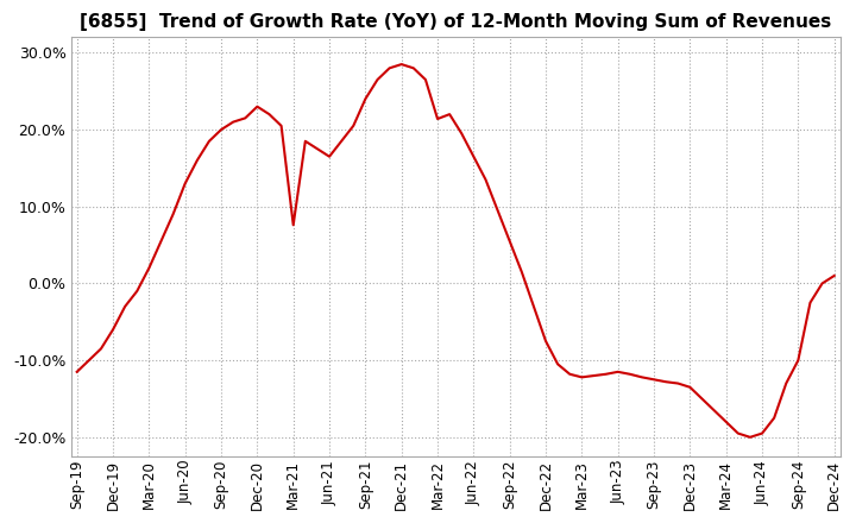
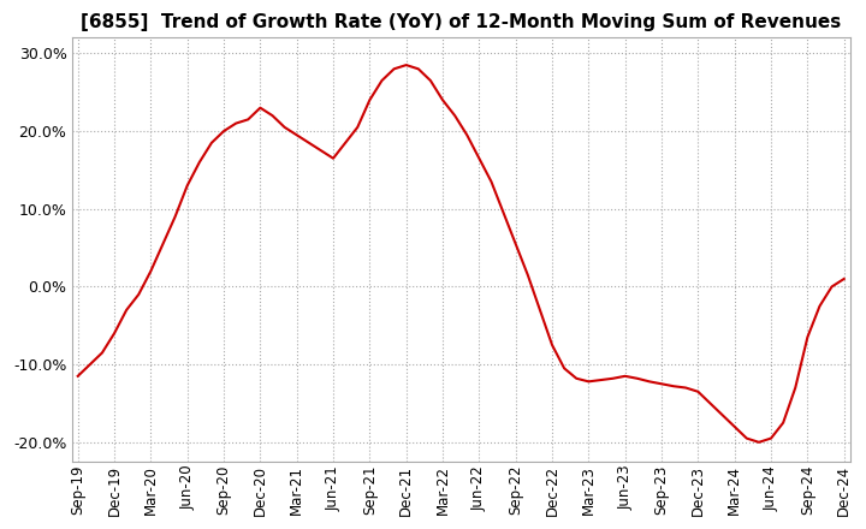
Mar-21: 7.6% -> 19.5%
Mar-22: 21.4% -> 24.0%
Sep-24: -10.0% -> -6.5%
